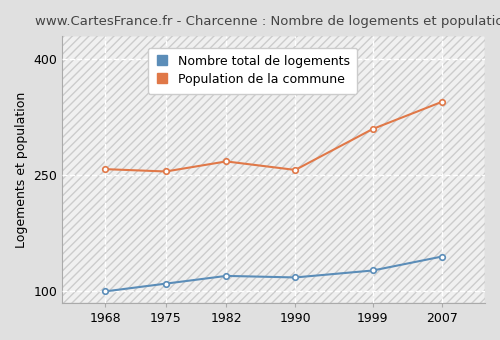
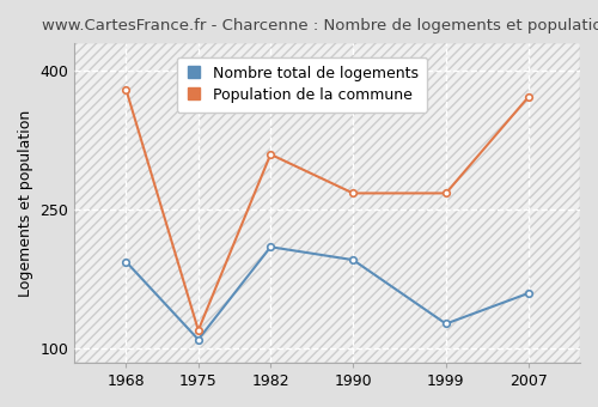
Nombre total de logements/1968: 100 -> 194
Population de la commune/1968: 258 -> 380
Population de la commune/1975: 255 -> 120
Nombre total de logements/1982: 120 -> 210
Population de la commune/1982: 268 -> 310
Nombre total de logements/1990: 118 -> 196
Population de la commune/1990: 257 -> 268
Population de la commune/1999: 310 -> 268
Nombre total de logements/2007: 145 -> 160
Population de la commune/2007: 345 -> 372
